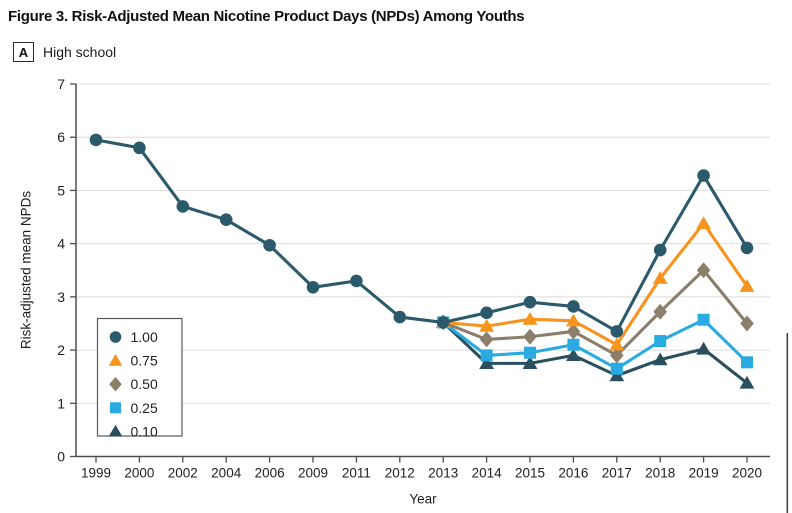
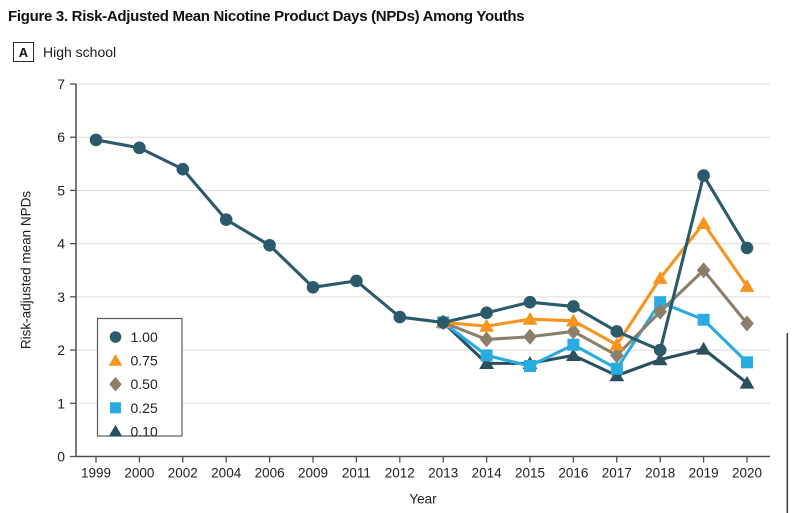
1.00/2002: 4.7 -> 5.4
0.25/2015: 1.9 -> 1.7
1.00/2018: 3.9 -> 2.0
0.25/2018: 2.2 -> 2.9
